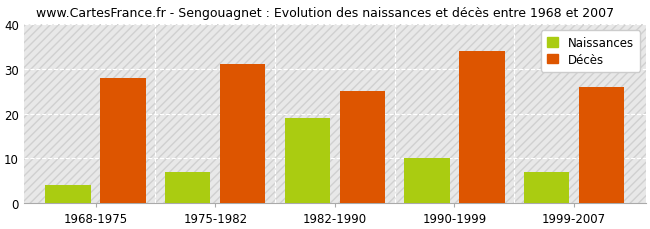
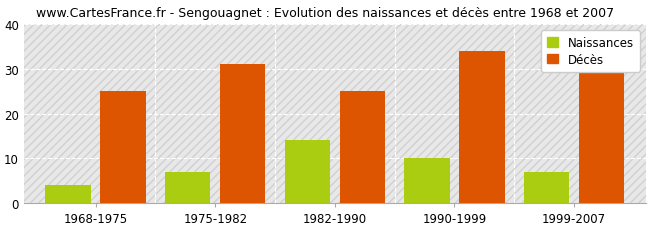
Décès/1968-1975: 28 -> 25
Naissances/1982-1990: 19 -> 14
Décès/1999-2007: 26 -> 29
